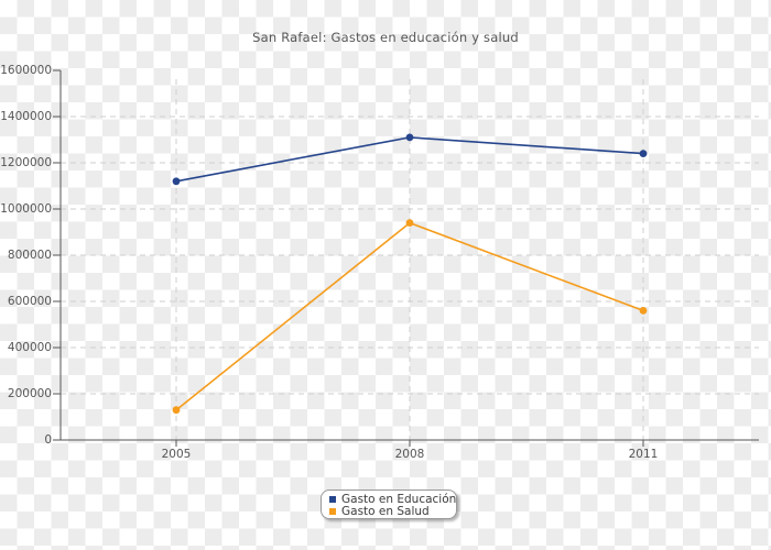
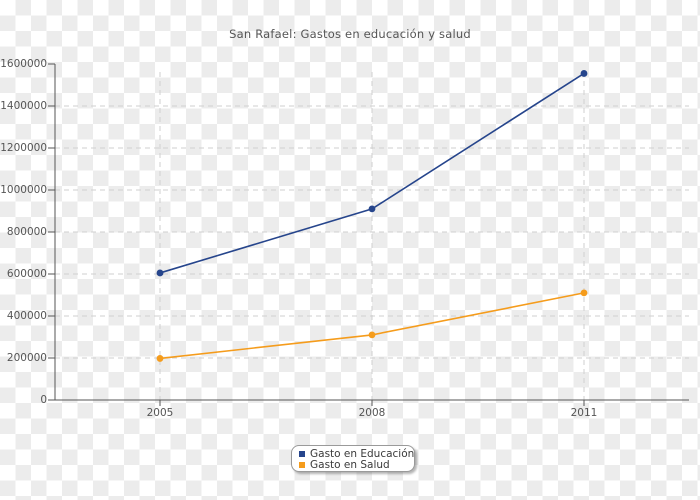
Gasto en Educación/2005: 1120000 -> 600000
Gasto en Salud/2005: 130000 -> 200000
Gasto en Educación/2008: 1310000 -> 910000
Gasto en Salud/2008: 940000 -> 310000
Gasto en Educación/2011: 1240000 -> 1560000
Gasto en Salud/2011: 560000 -> 510000
